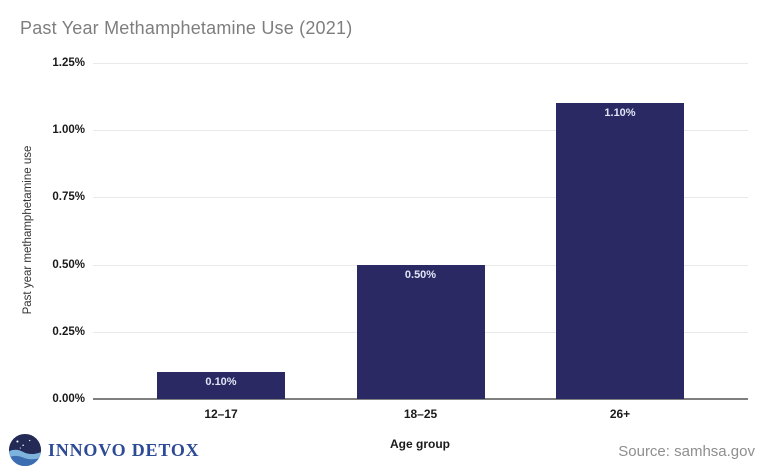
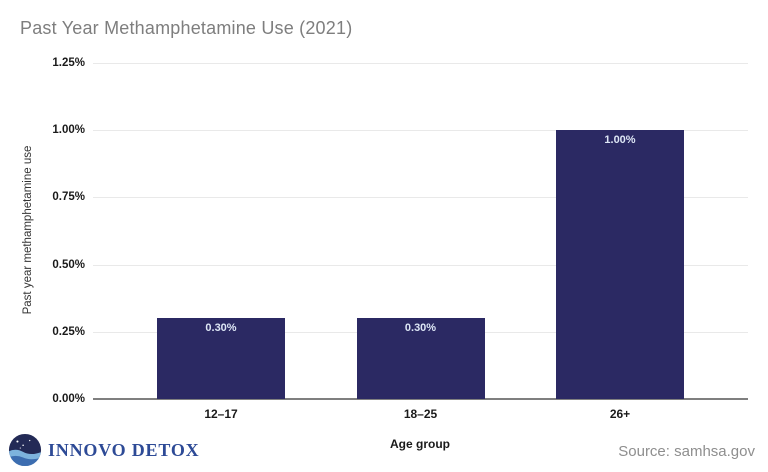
12–17: 0.10% -> 0.30%
18–25: 0.50% -> 0.30%
26+: 1.10% -> 1.00%
